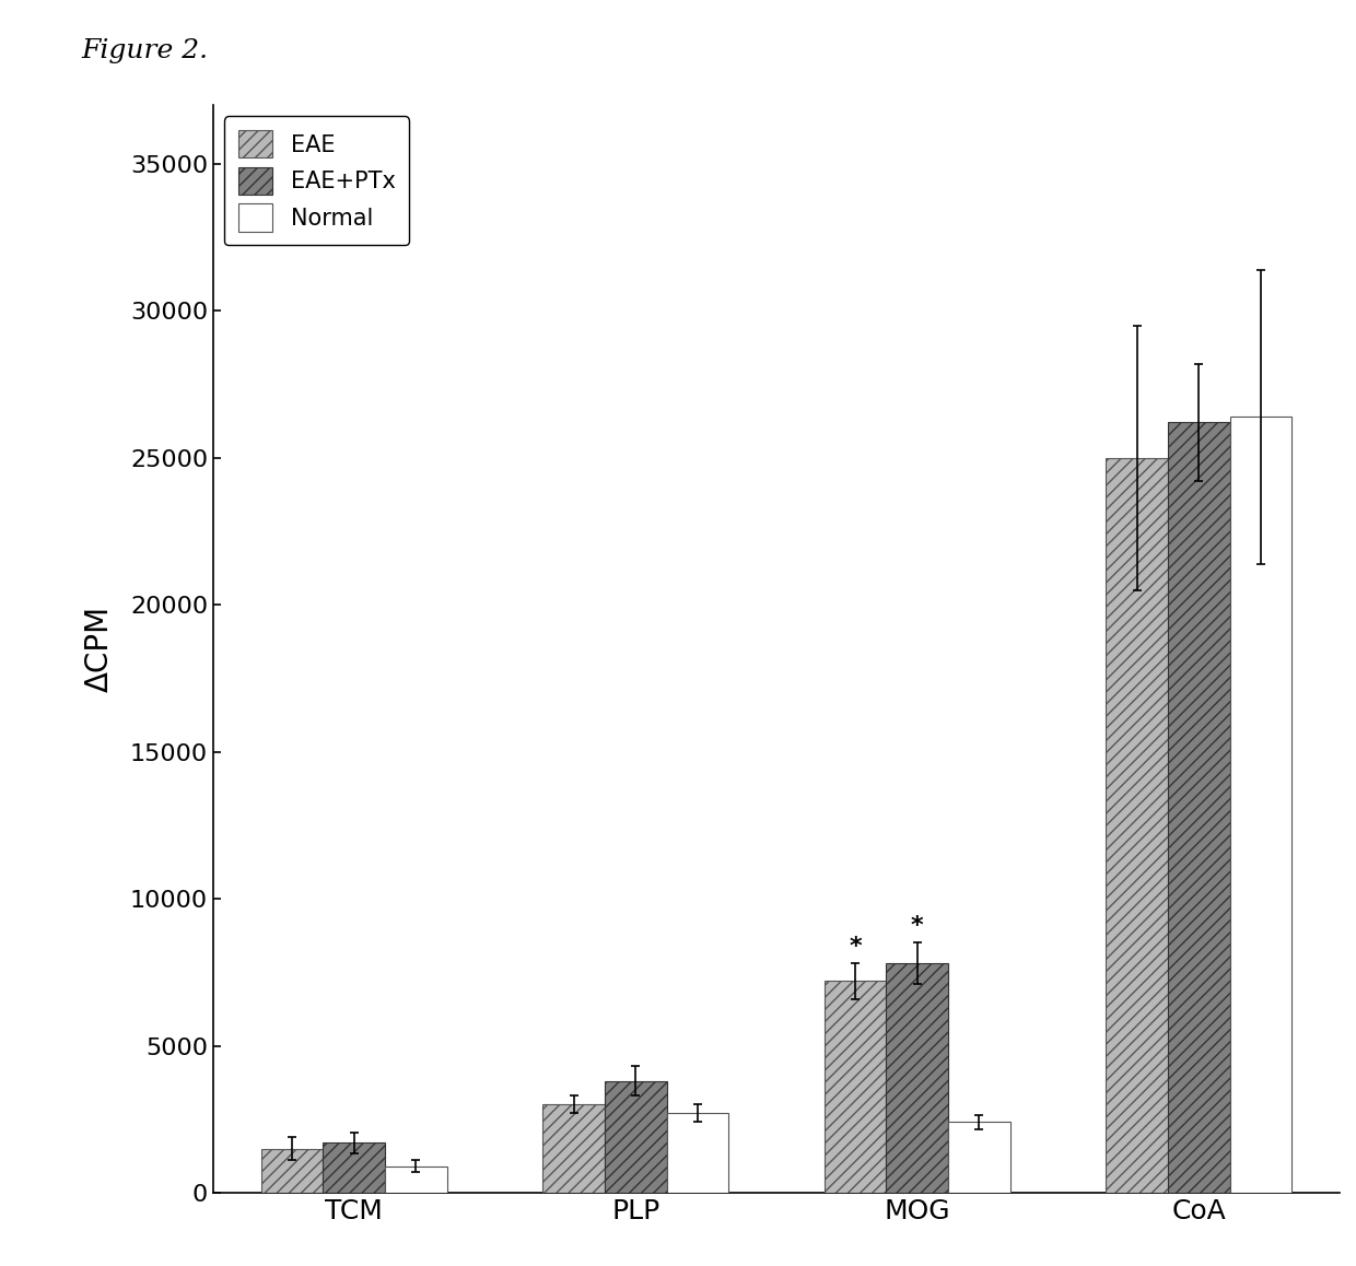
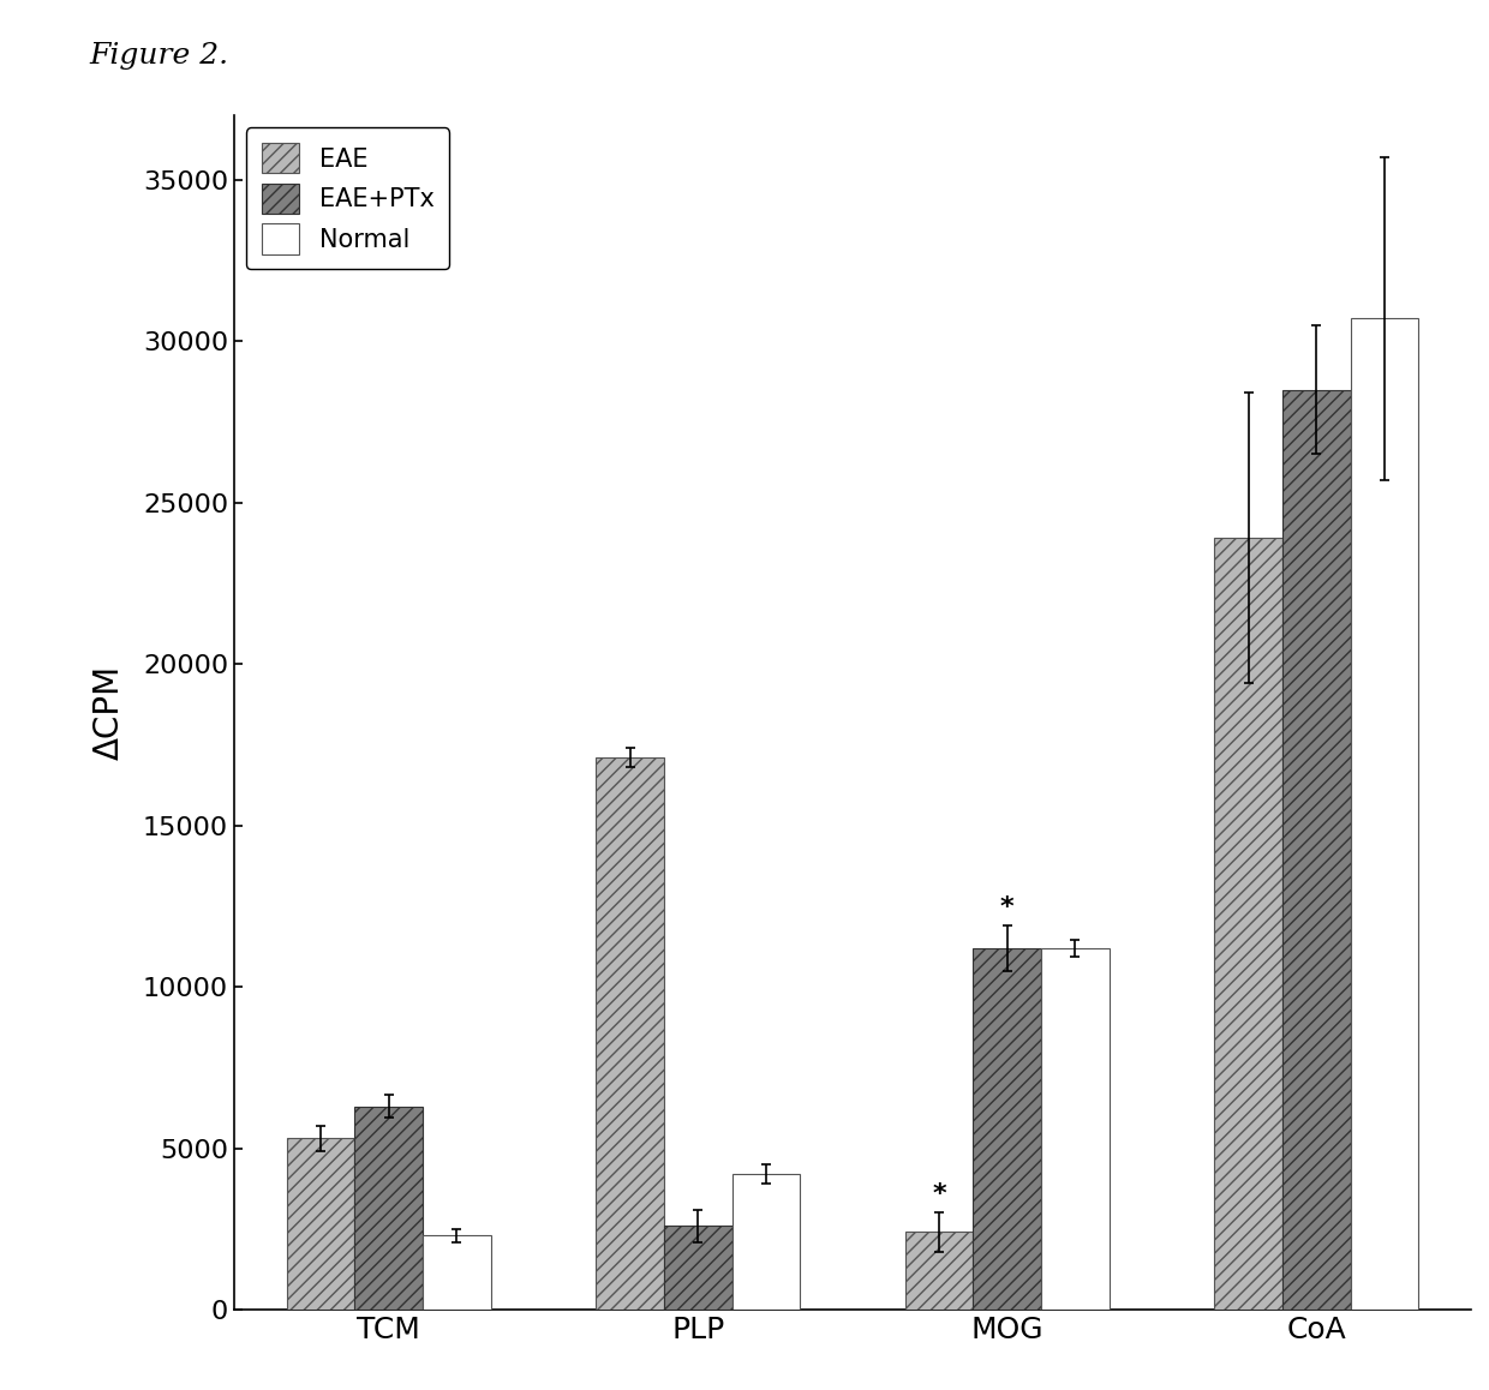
EAE/TCM: 1500 -> 5300
EAE+PTx/TCM: 1700 -> 6300
Normal/TCM: 900 -> 2300
EAE/PLP: 3000 -> 17100
EAE+PTx/PLP: 3800 -> 2600
Normal/PLP: 2700 -> 4200
EAE/MOG: 7200 -> 2400
EAE+PTx/MOG: 7800 -> 11200
Normal/MOG: 2400 -> 11200
EAE/CoA: 25000 -> 23900
EAE+PTx/CoA: 26200 -> 28500
Normal/CoA: 26400 -> 30700
